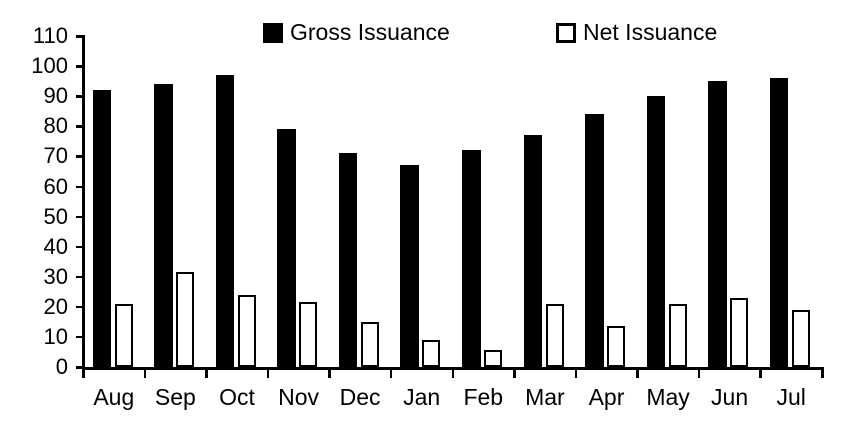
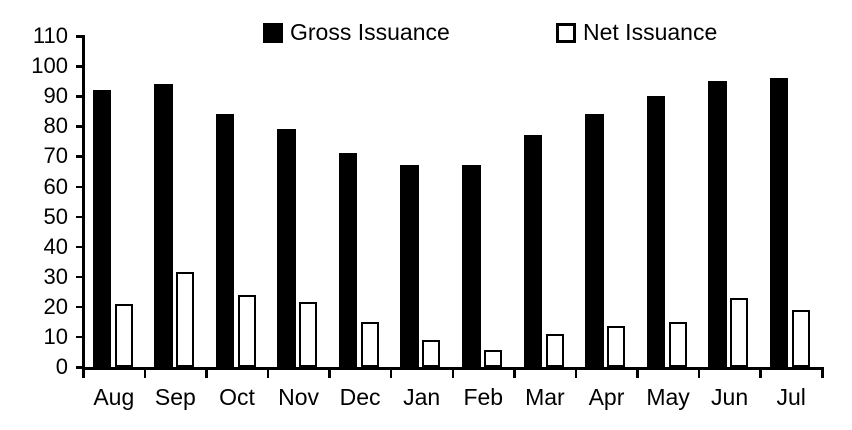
Gross Issuance/Oct: 97 -> 84
Gross Issuance/Feb: 72 -> 67
Net Issuance/Mar: 21 -> 11
Net Issuance/May: 21 -> 15
